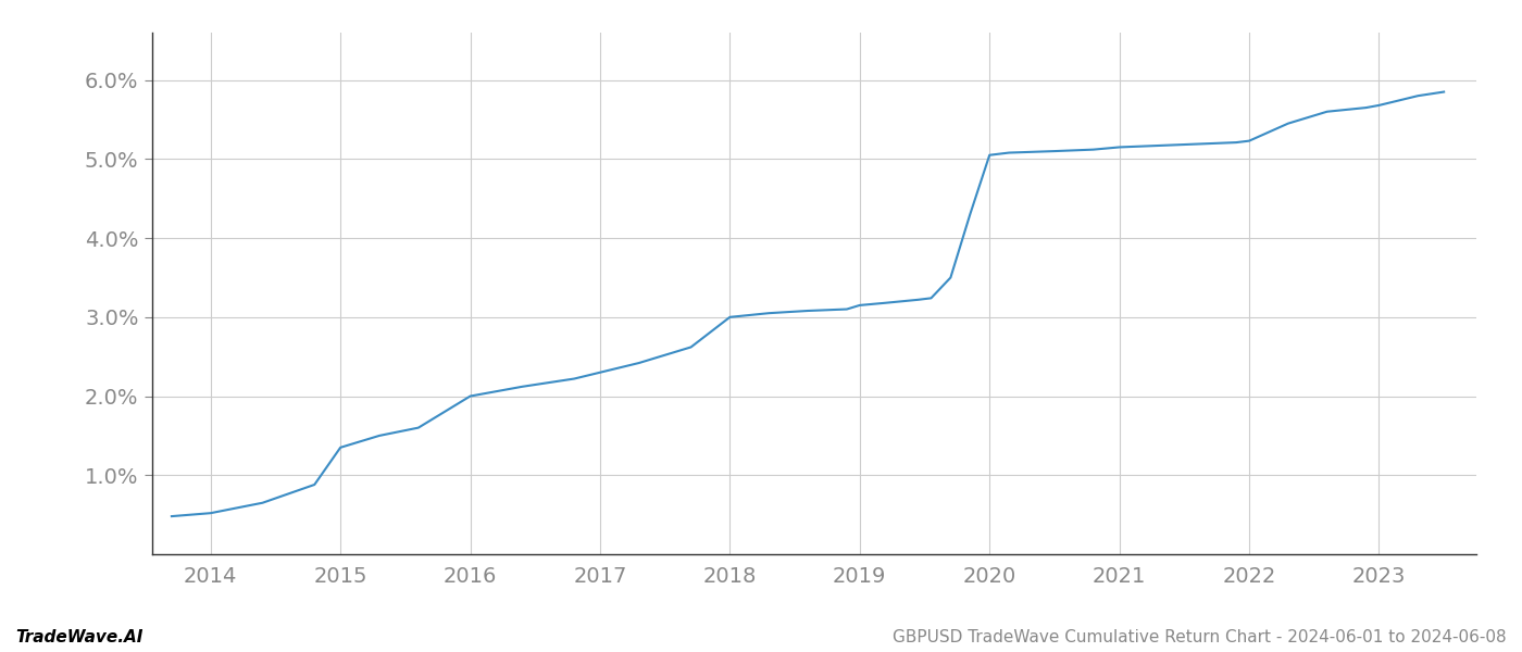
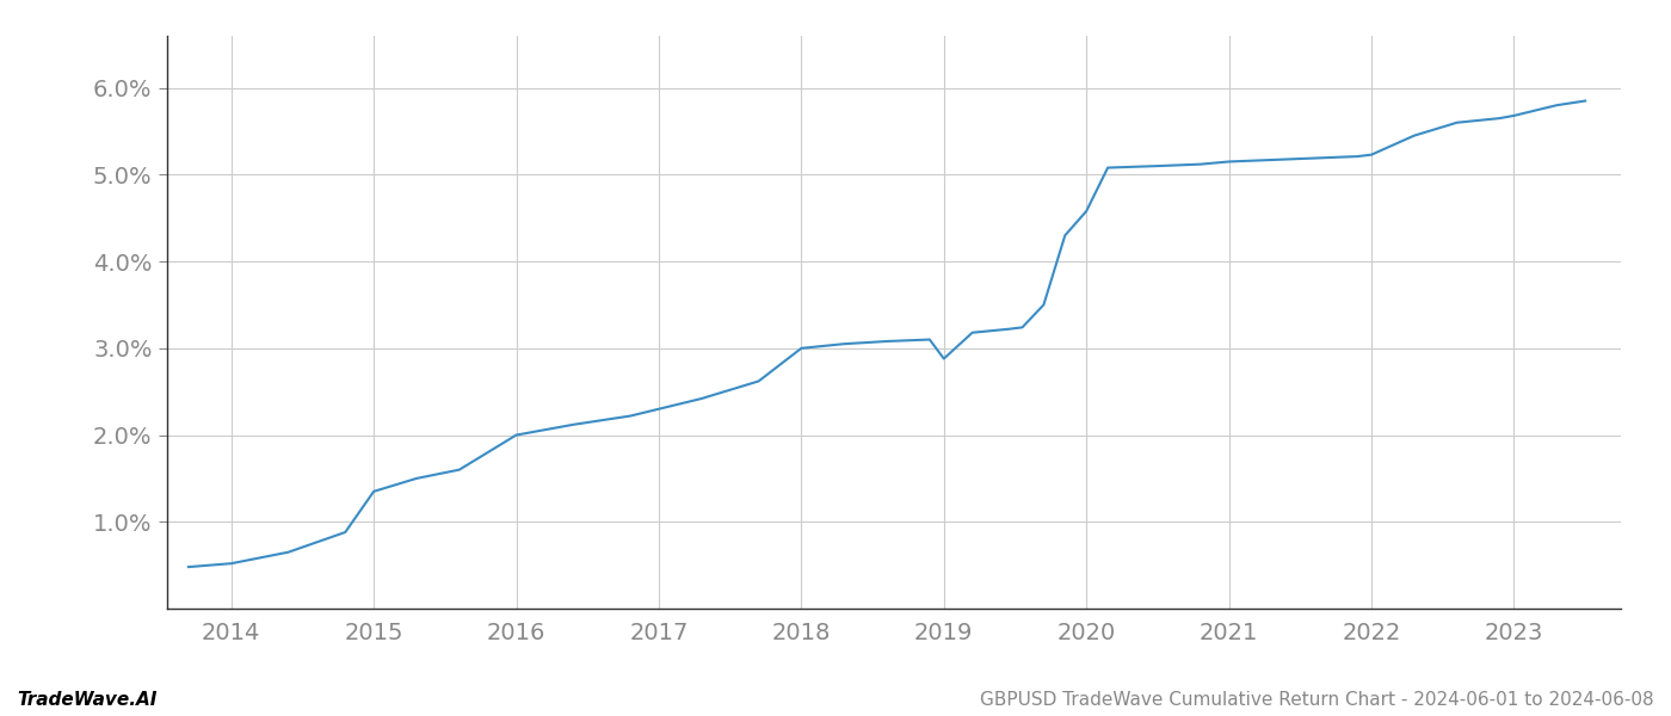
2019: 3.15% -> 2.88%
2020: 5.05% -> 4.58%
